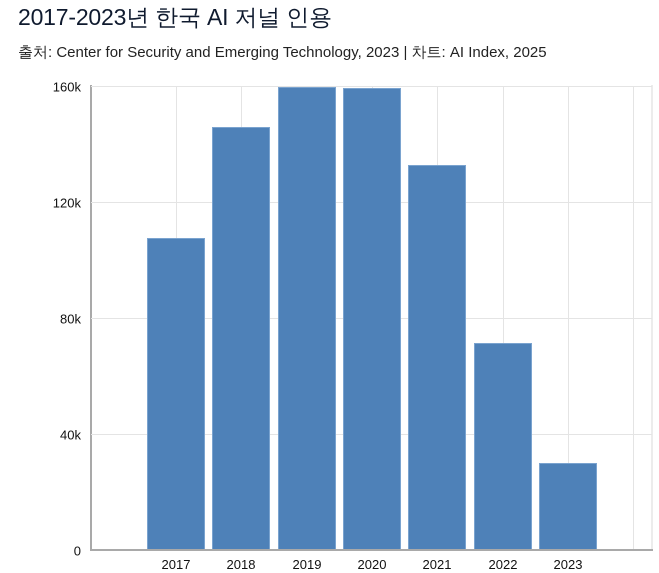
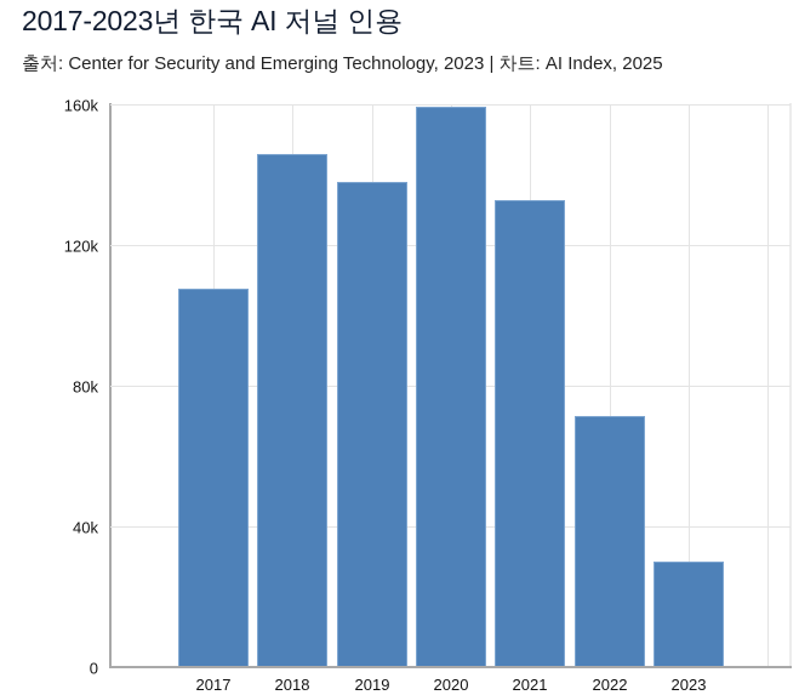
2019: 160k -> 138k
